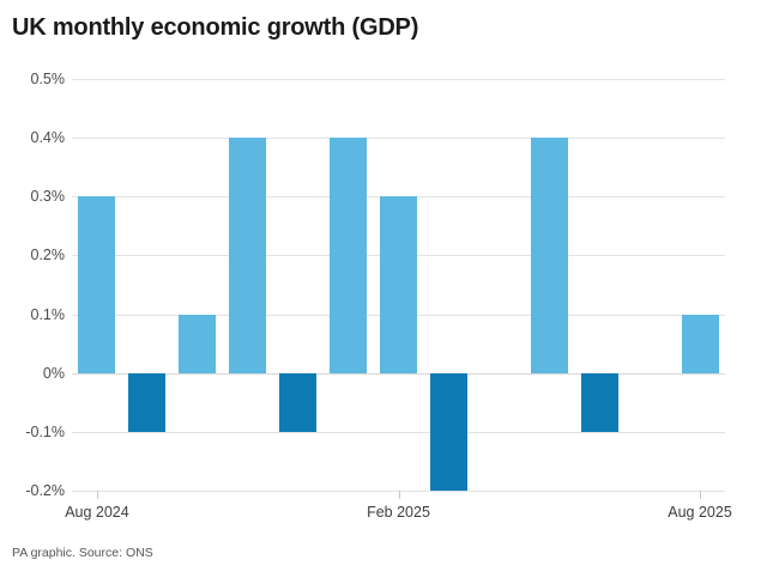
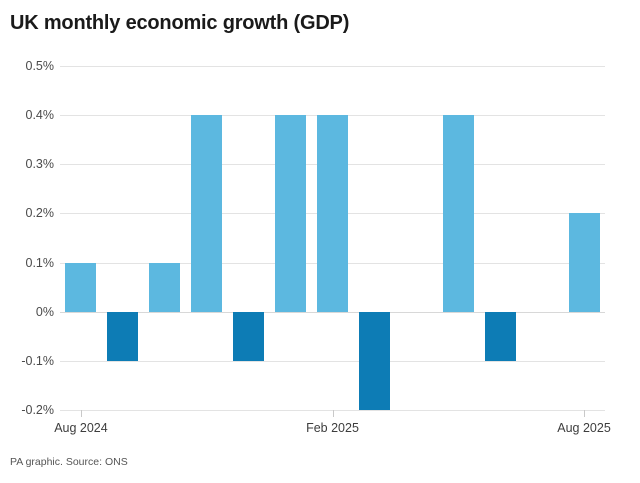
Aug 2024: 0.3% -> 0.1%
Feb 2025: 0.3% -> 0.4%
Aug 2025: 0.1% -> 0.2%
